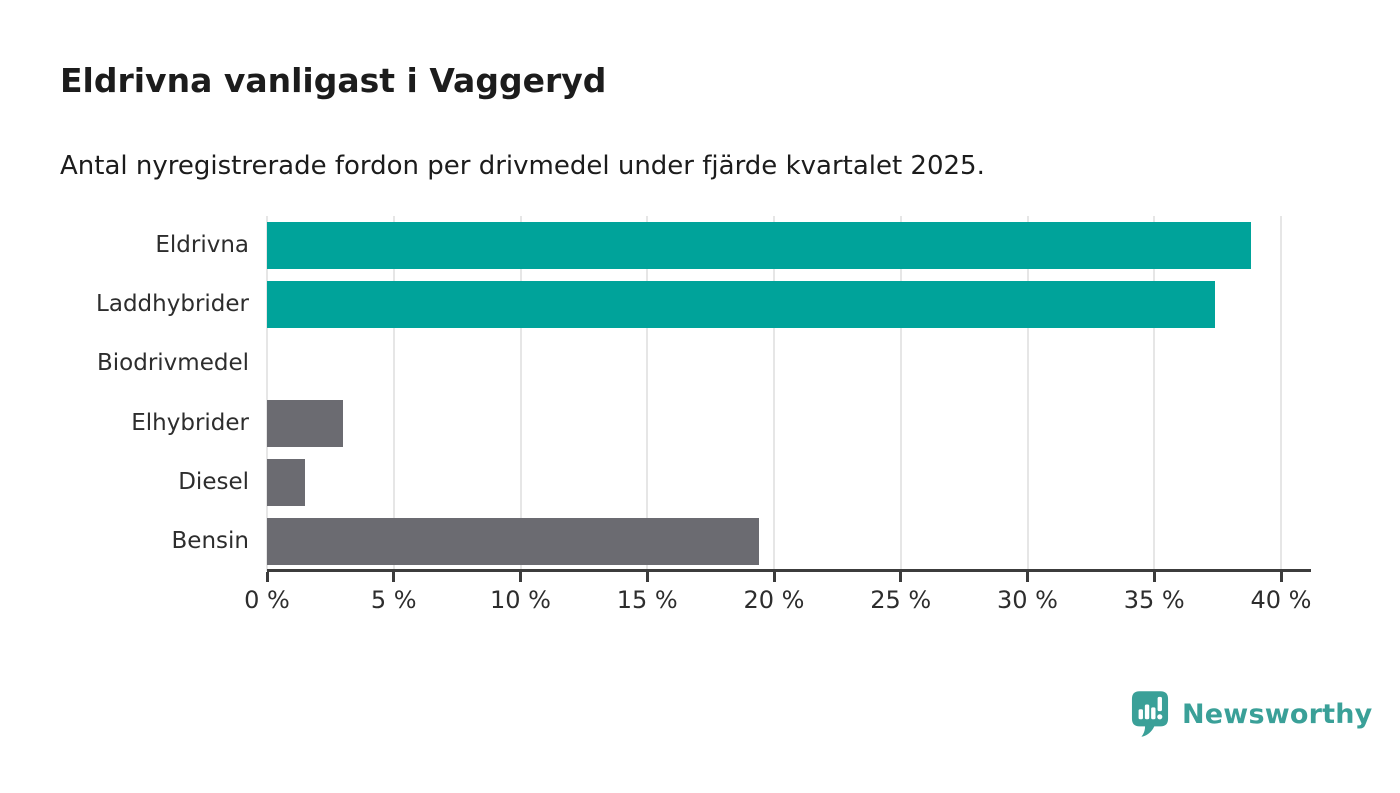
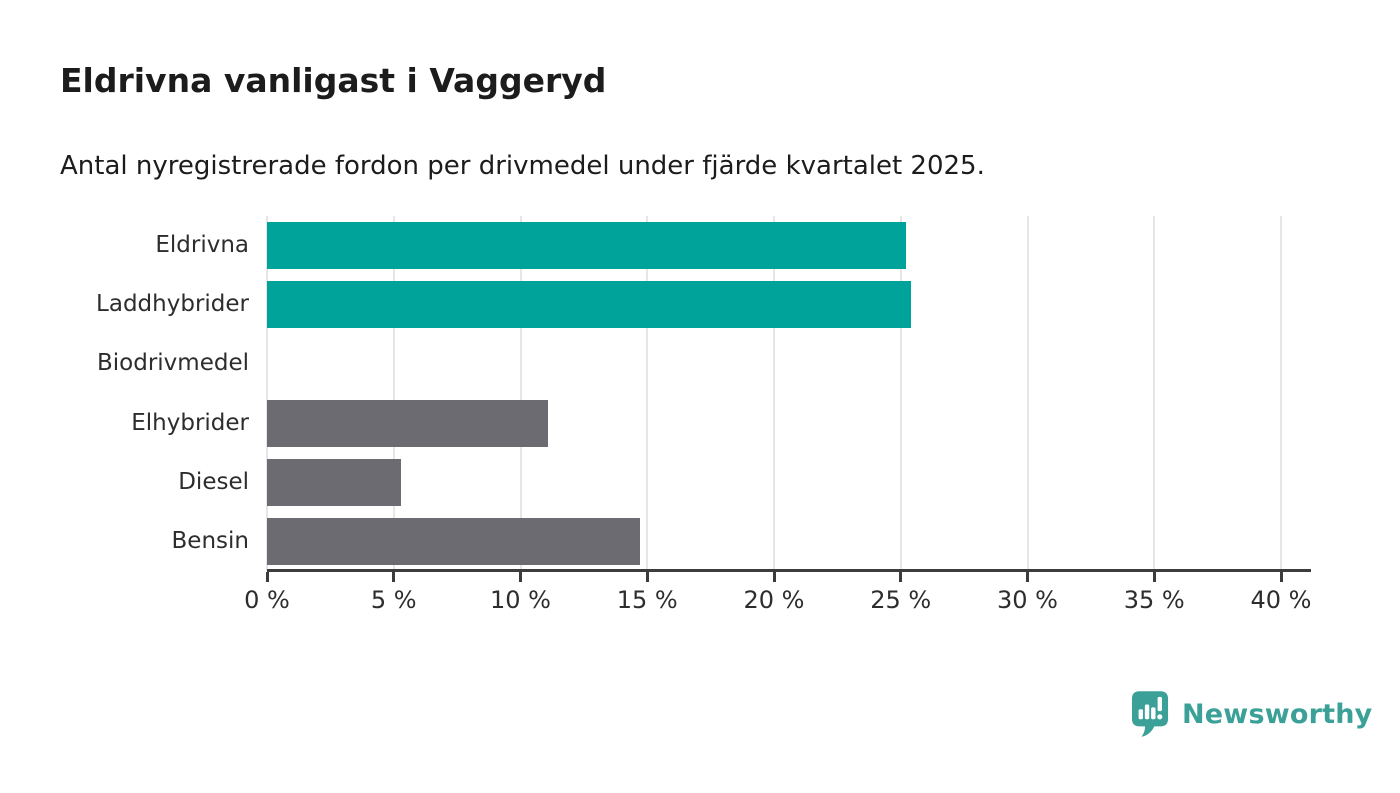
Eldrivna: 38.8% -> 25.2%
Laddhybrider: 37.4% -> 25.4%
Elhybrider: 3.0% -> 11.1%
Diesel: 1.5% -> 5.3%
Bensin: 19.4% -> 14.7%
